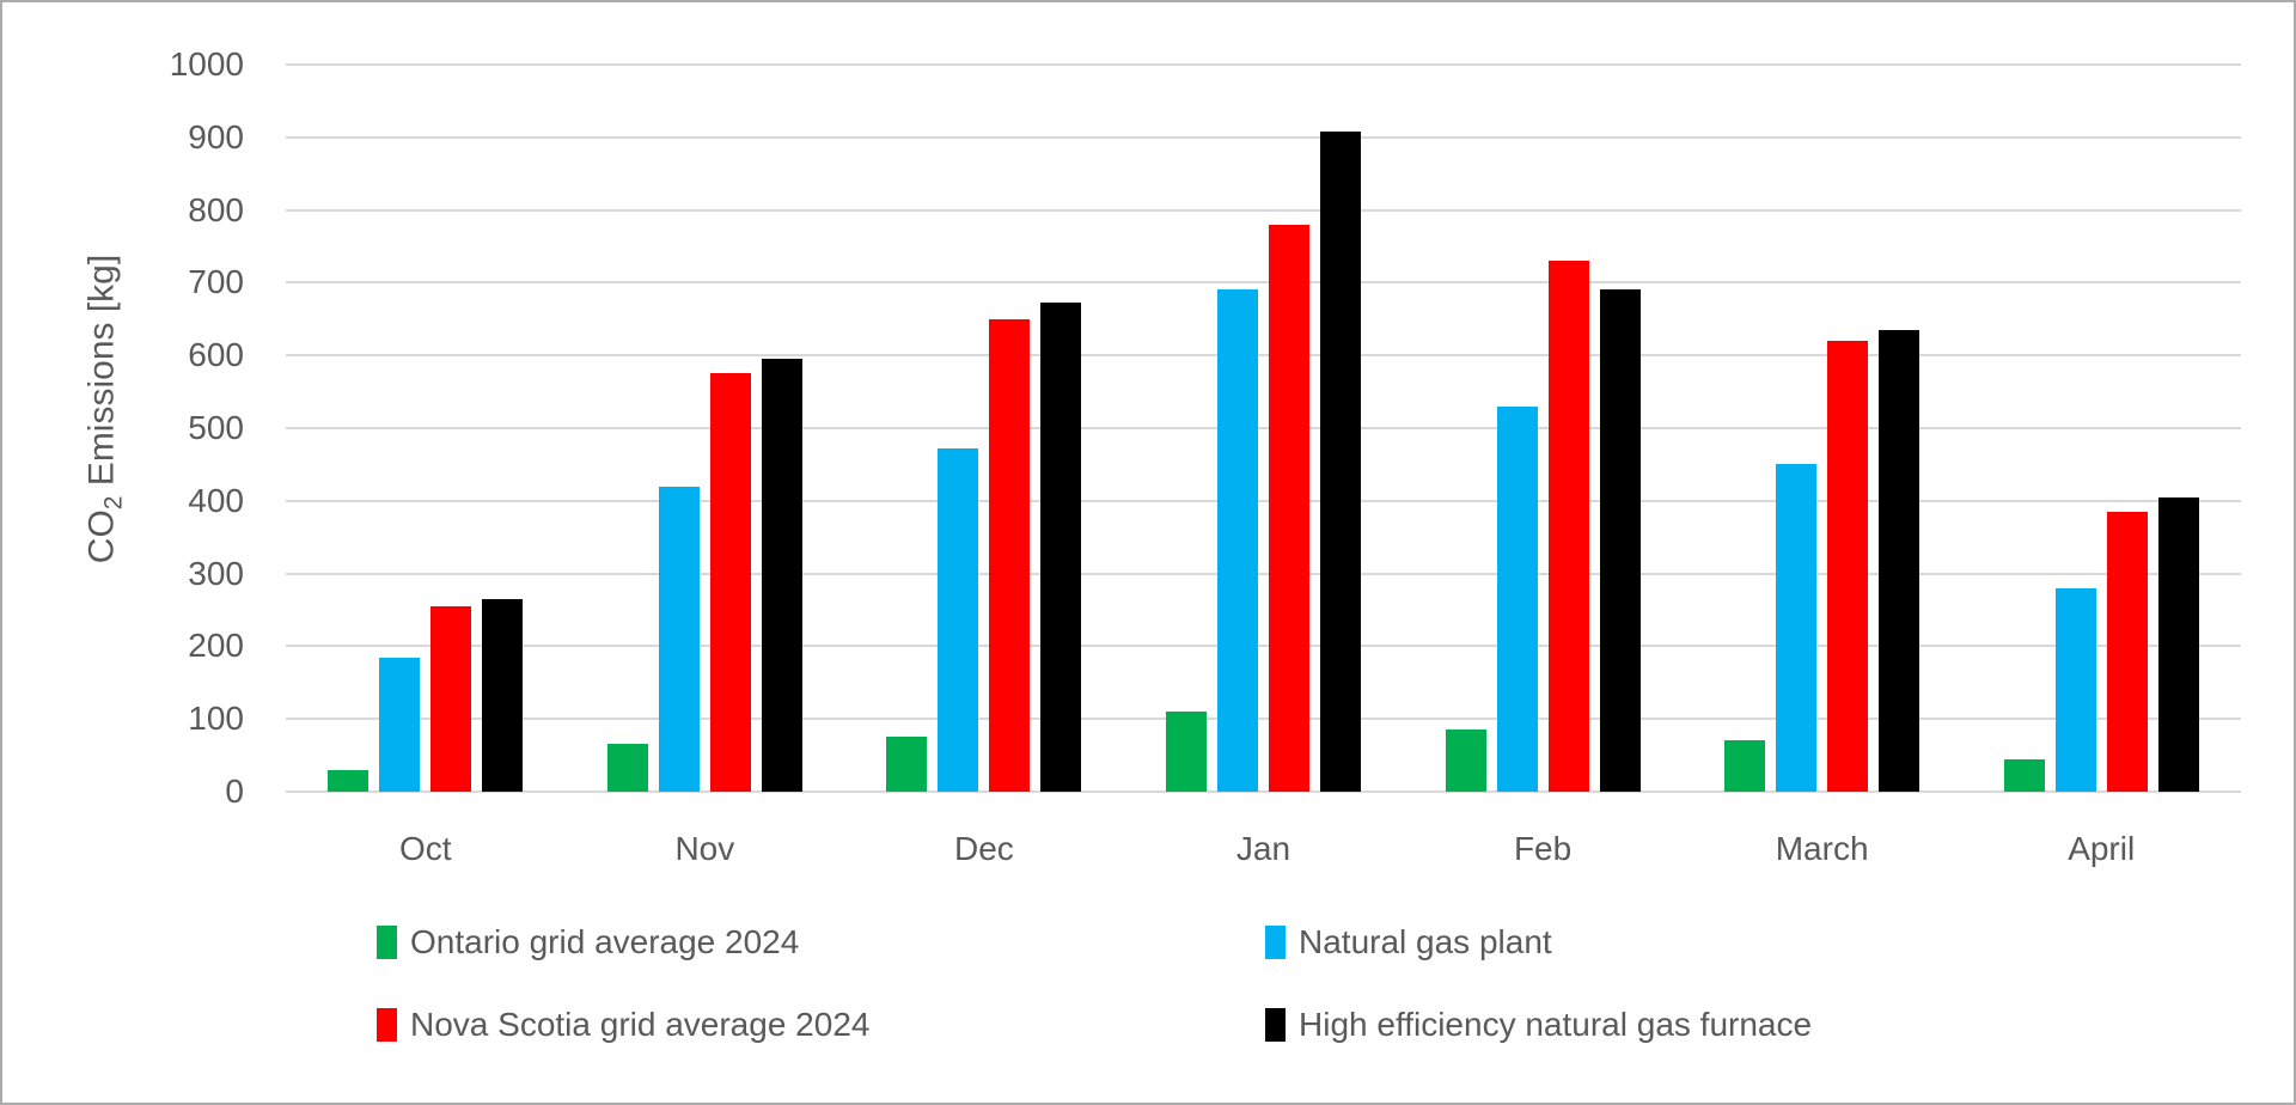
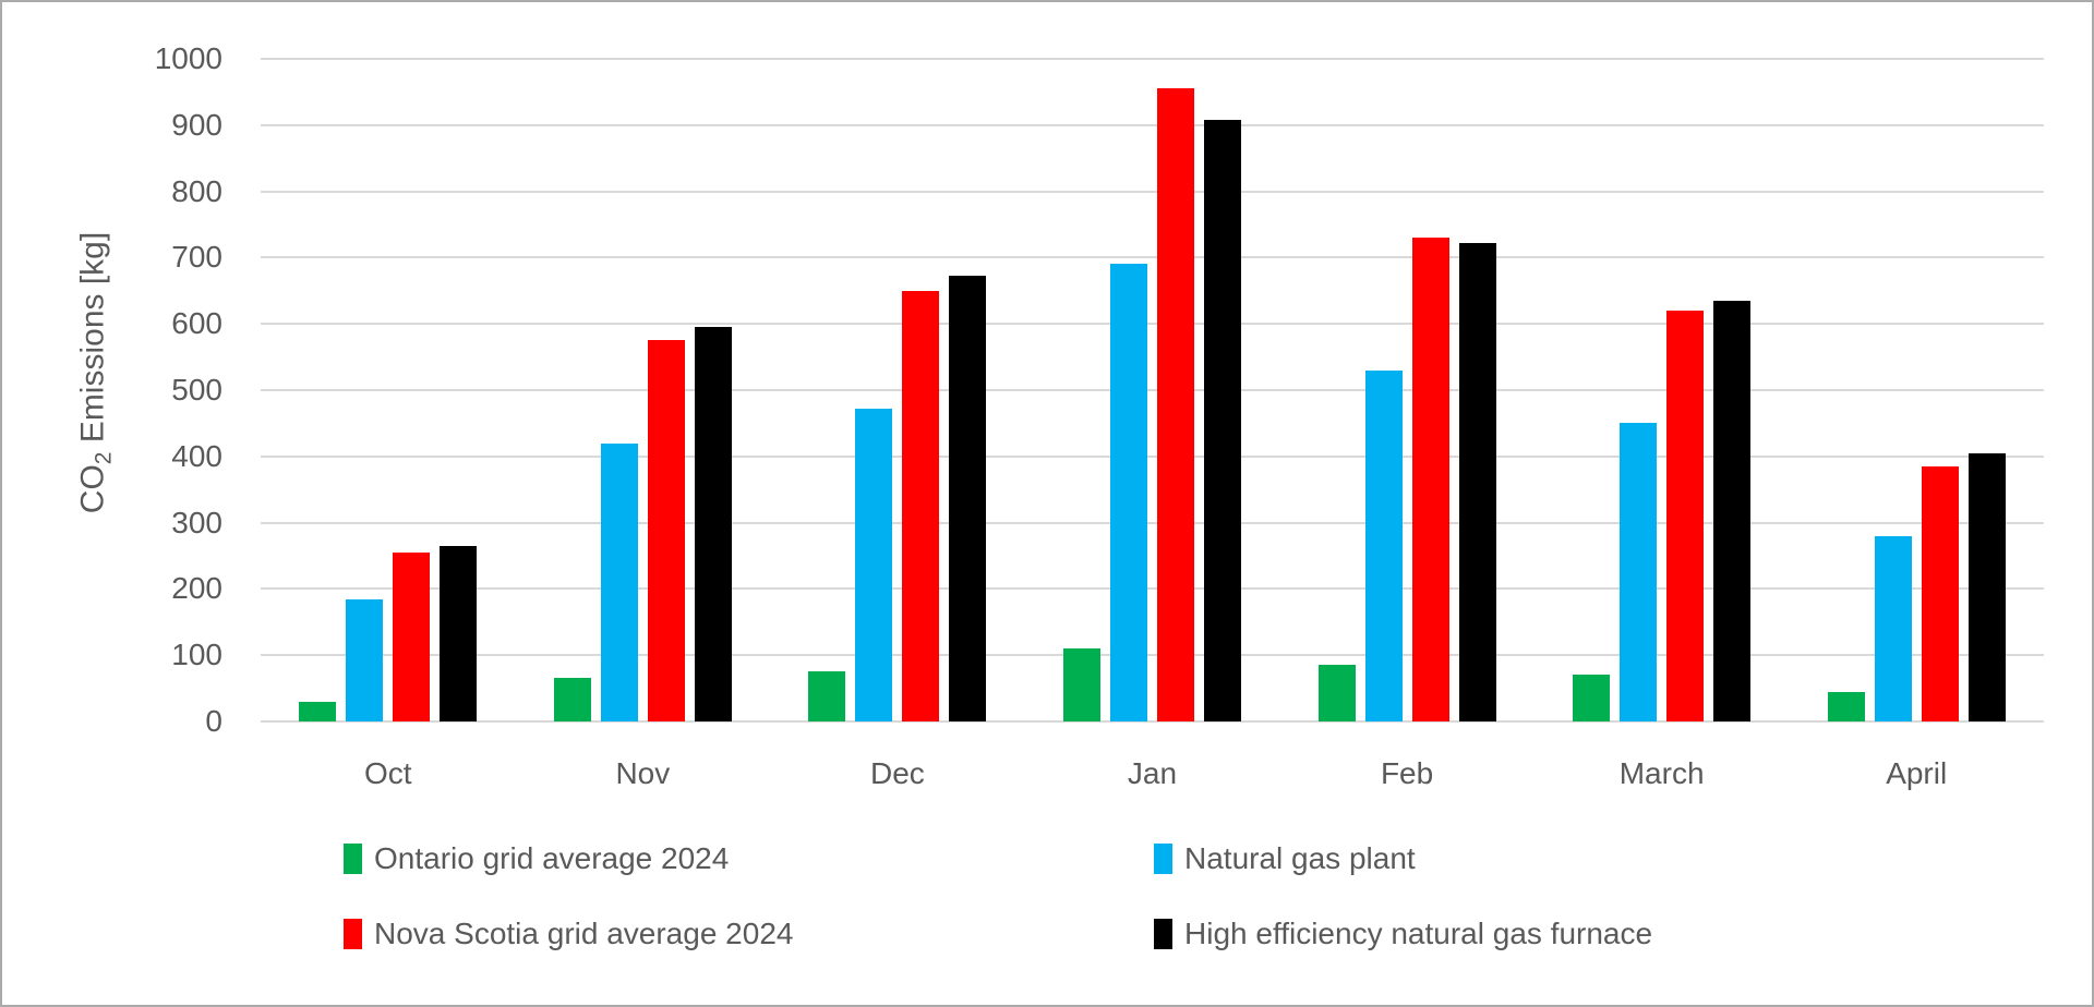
Nova Scotia grid average 2024/Jan: 780 -> 960
High efficiency natural gas furnace/Feb: 690 -> 720
